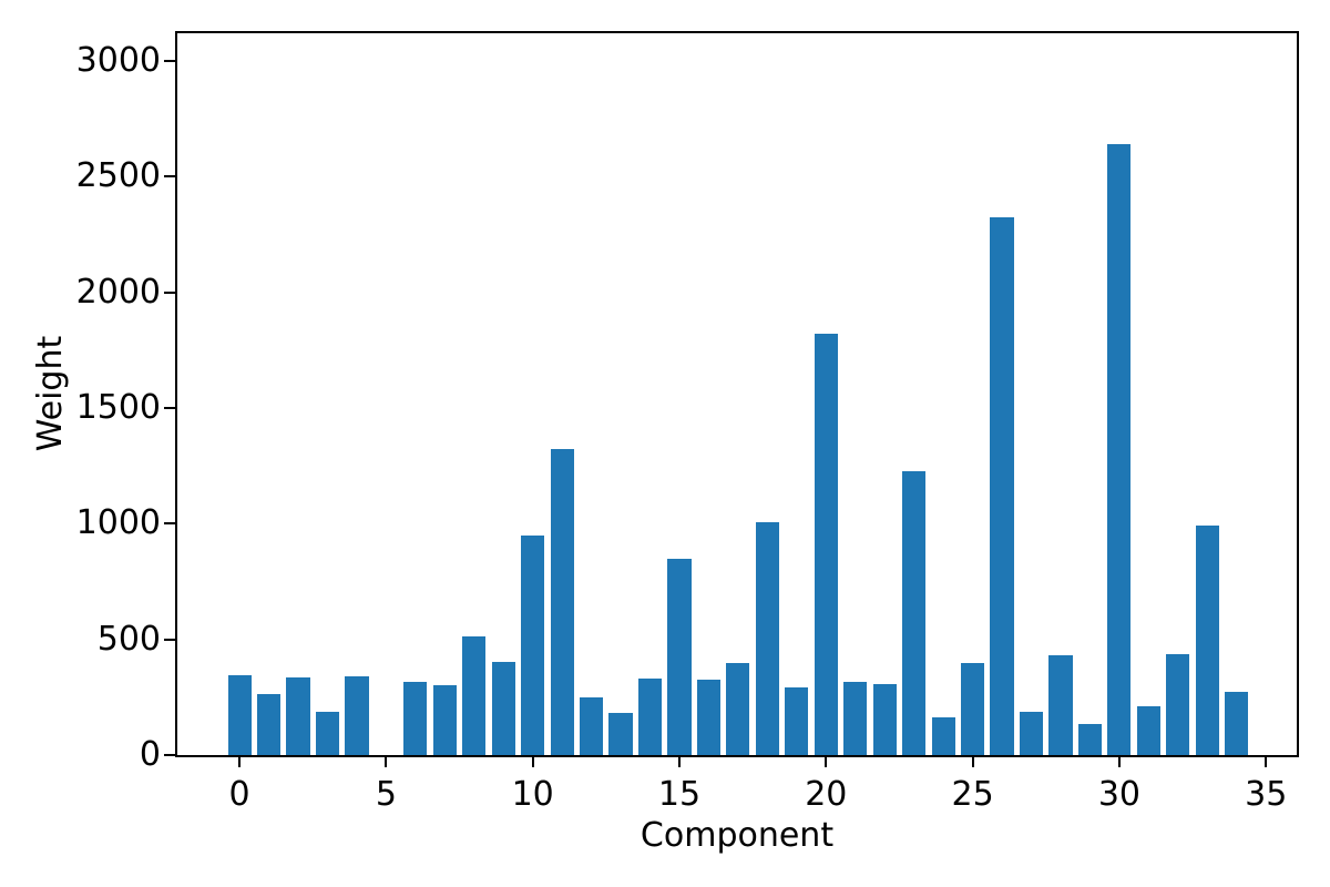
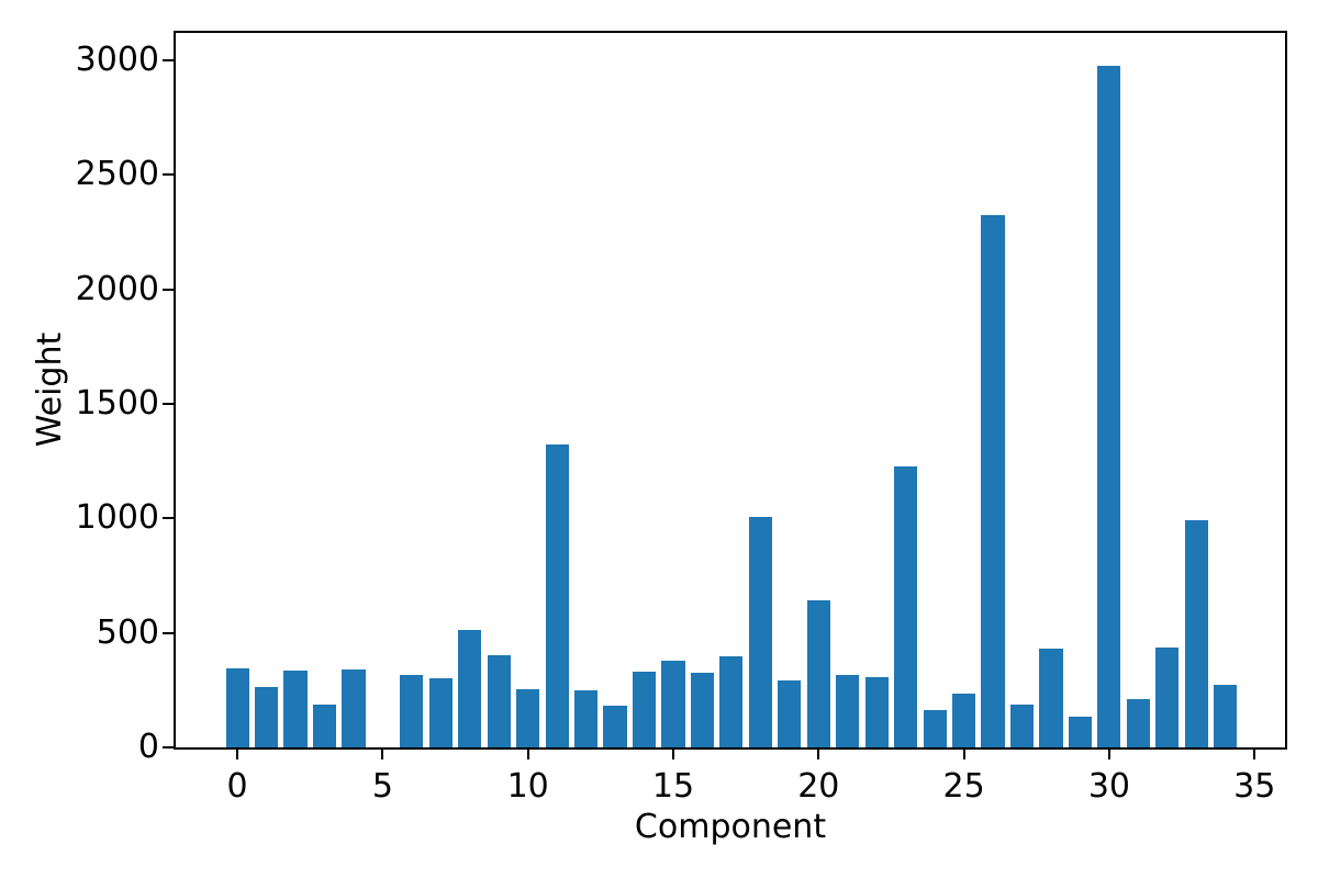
10: 950 -> 260
15: 850 -> 380
20: 1820 -> 640
25: 400 -> 240
30: 2640 -> 2980
